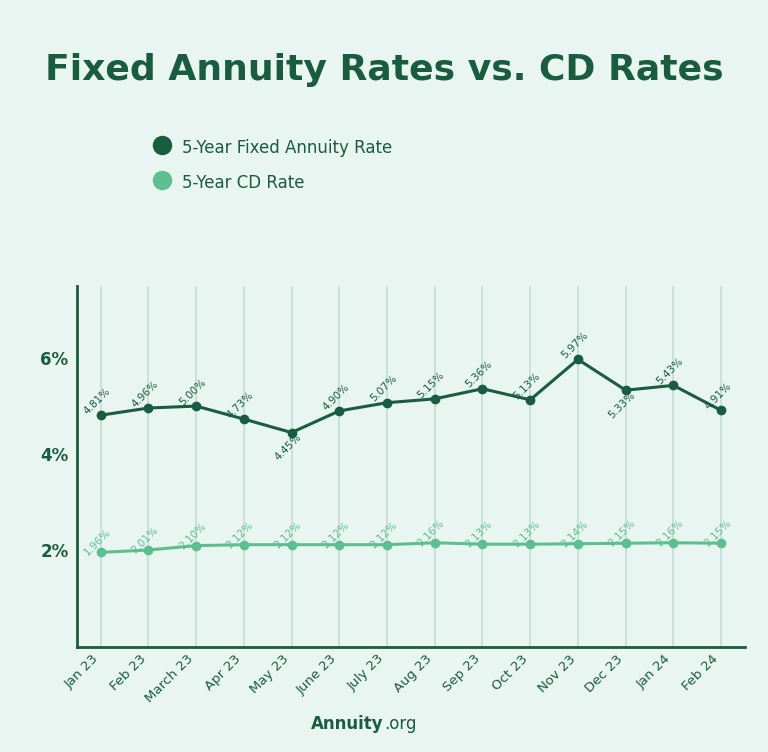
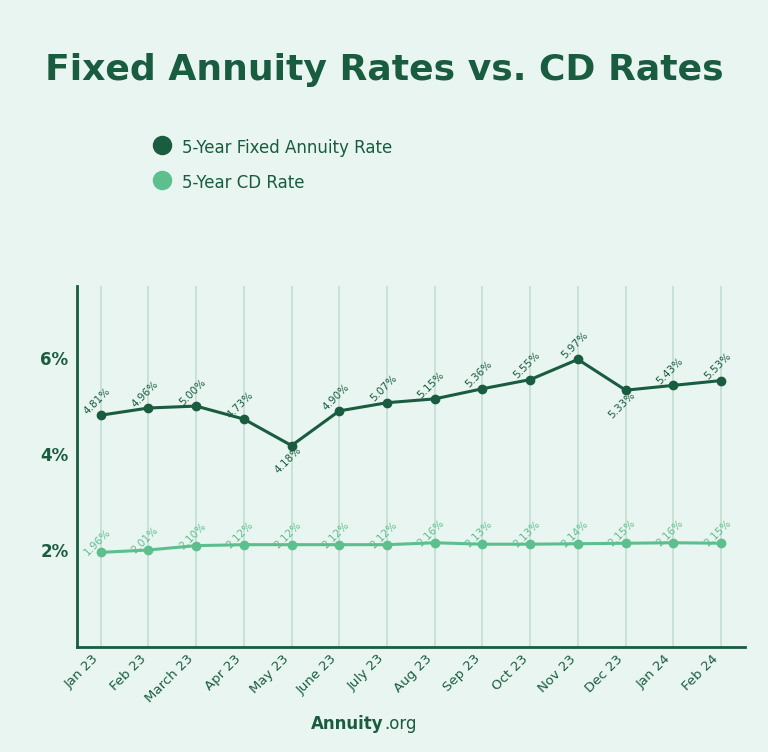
5-Year Fixed Annuity Rate/May 23: 4.45% -> 4.18%
5-Year Fixed Annuity Rate/Oct 23: 5.13% -> 5.55%
5-Year Fixed Annuity Rate/Feb 24: 4.91% -> 5.53%
